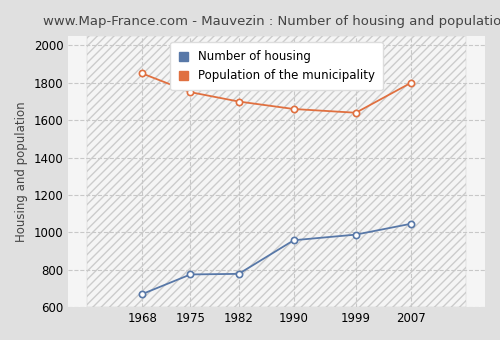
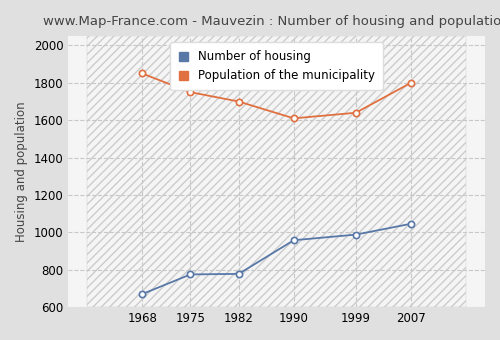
Population of the municipality/1990: 1660 -> 1610
